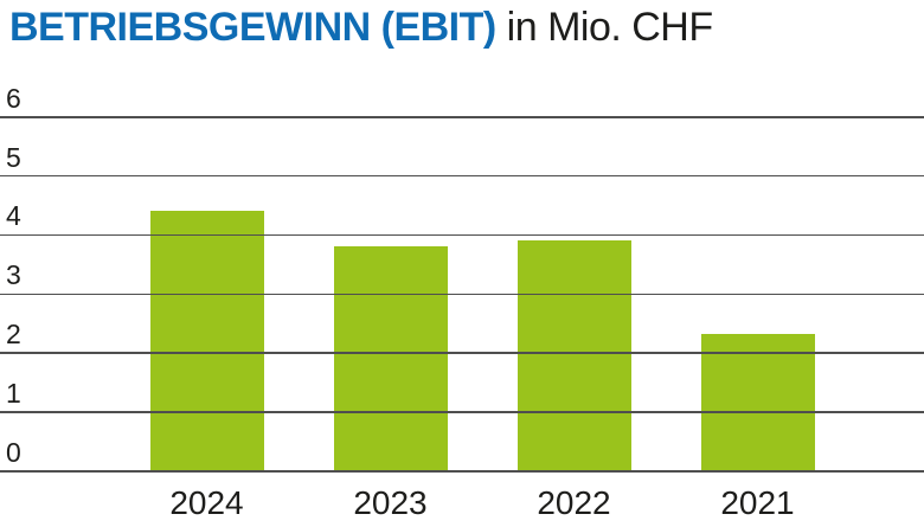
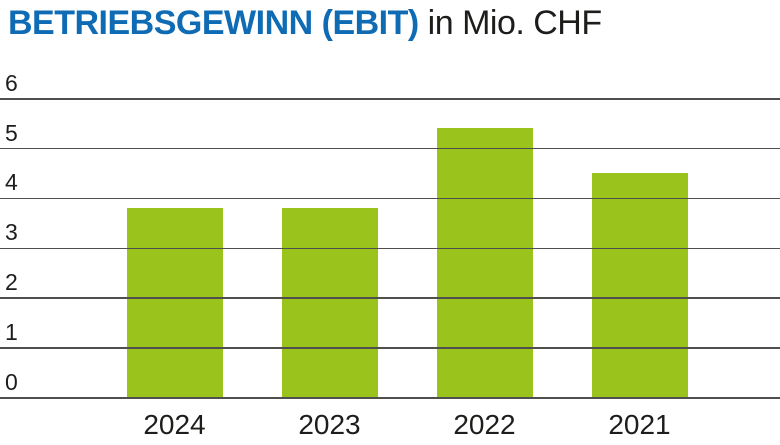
2024: 4.4 -> 3.8
2022: 3.9 -> 5.4
2021: 2.3 -> 4.5
